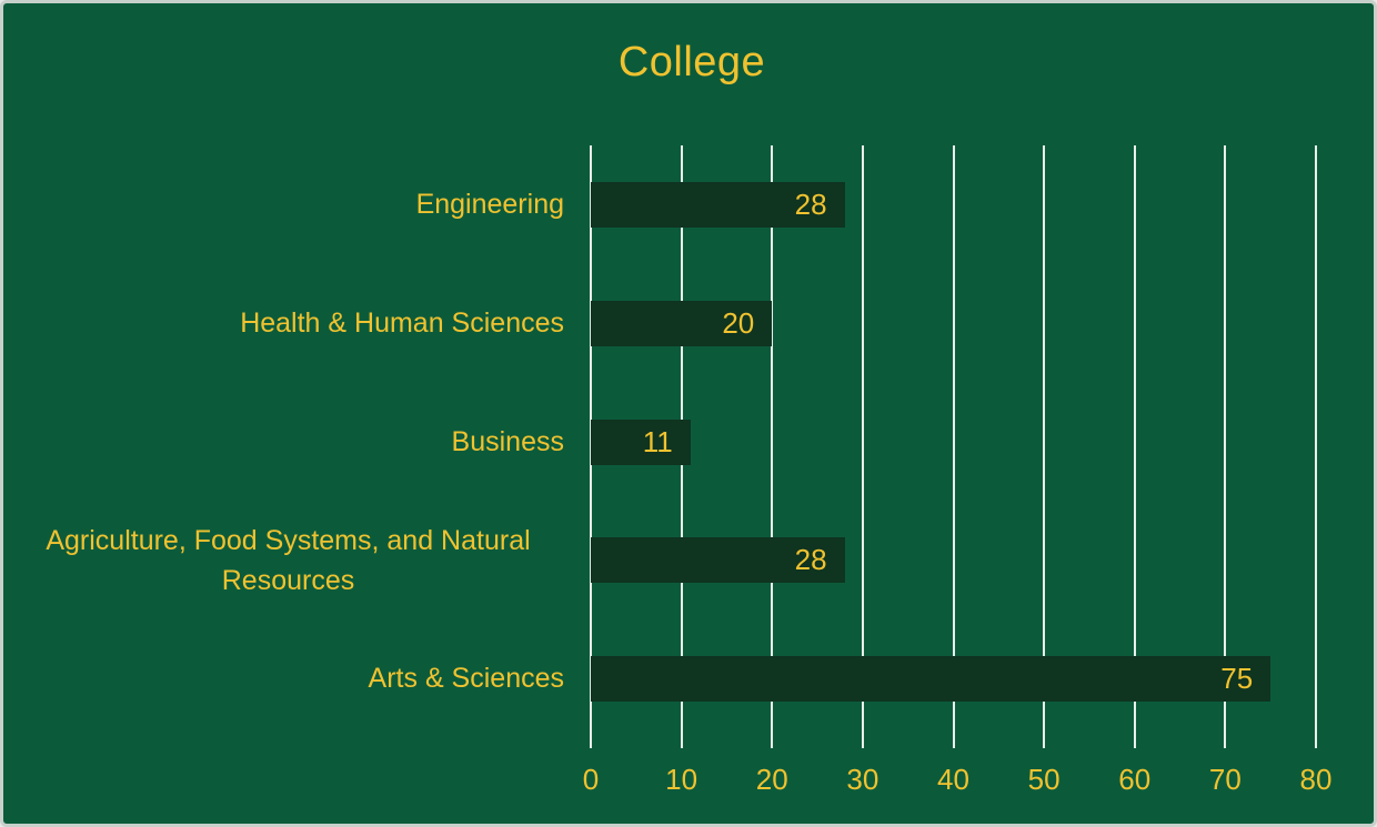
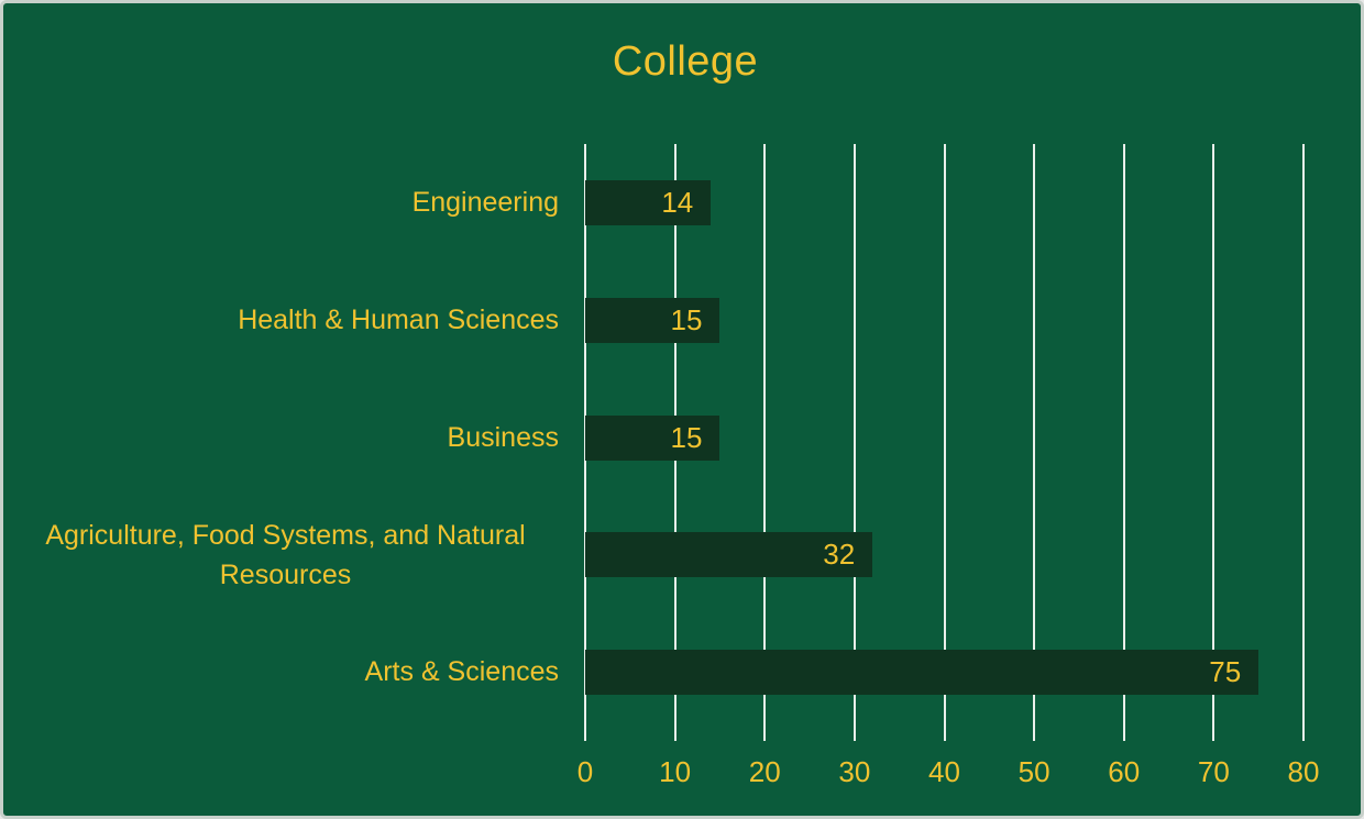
Engineering: 28 -> 14
Health & Human Sciences: 20 -> 15
Business: 11 -> 15
Agriculture, Food Systems, and Natural Resources: 28 -> 32
